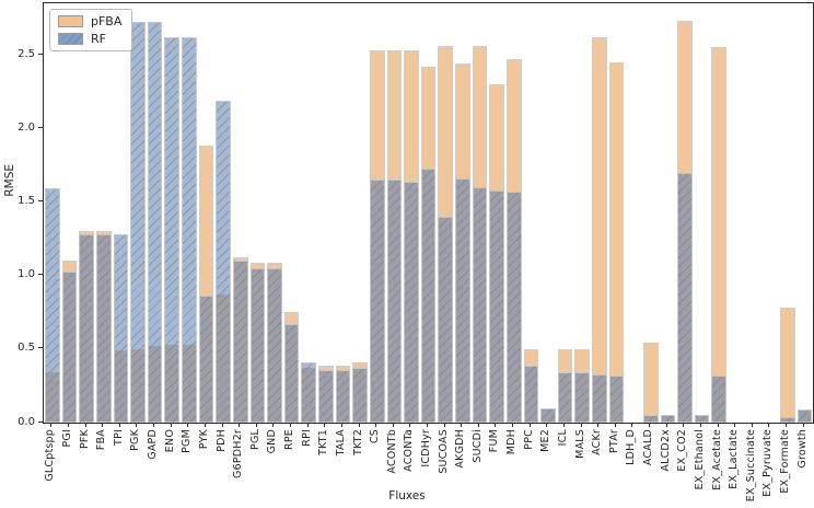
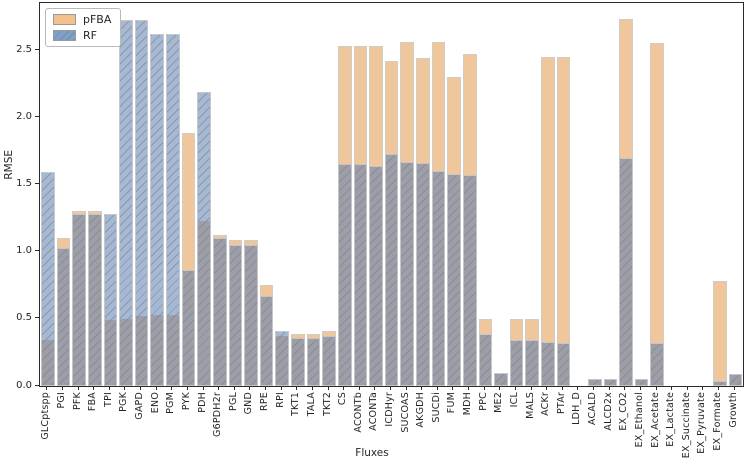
pFBA/PDH: 0.87 -> 1.23
RF/SUCOAS: 1.40 -> 1.67
pFBA/ACKr: 2.62 -> 2.45
pFBA/ACALD: 0.54 -> 0.05
